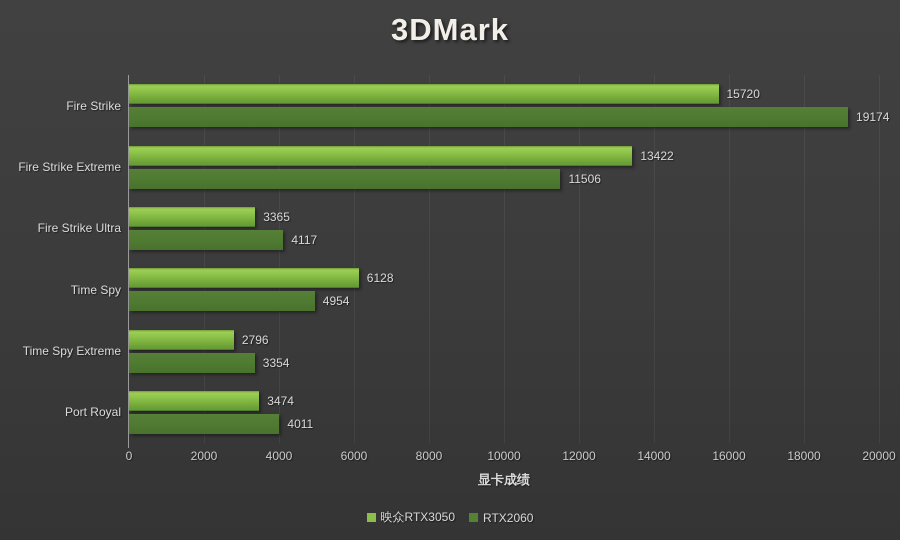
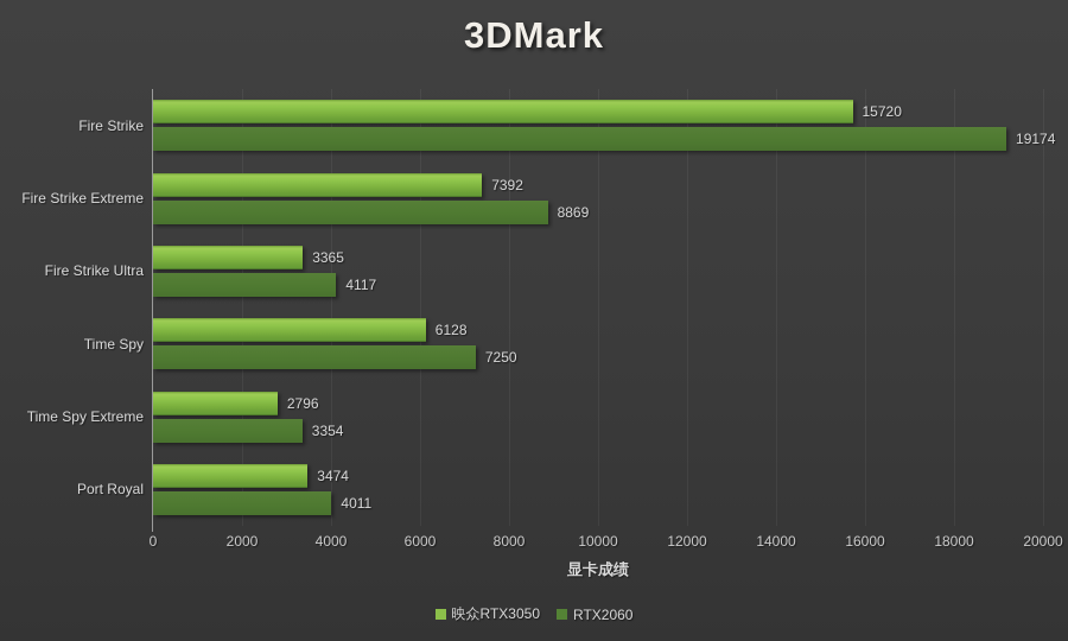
映众RTX3050/Fire Strike Extreme: 13422 -> 7392
RTX2060/Fire Strike Extreme: 11506 -> 8869
RTX2060/Time Spy: 4954 -> 7250
